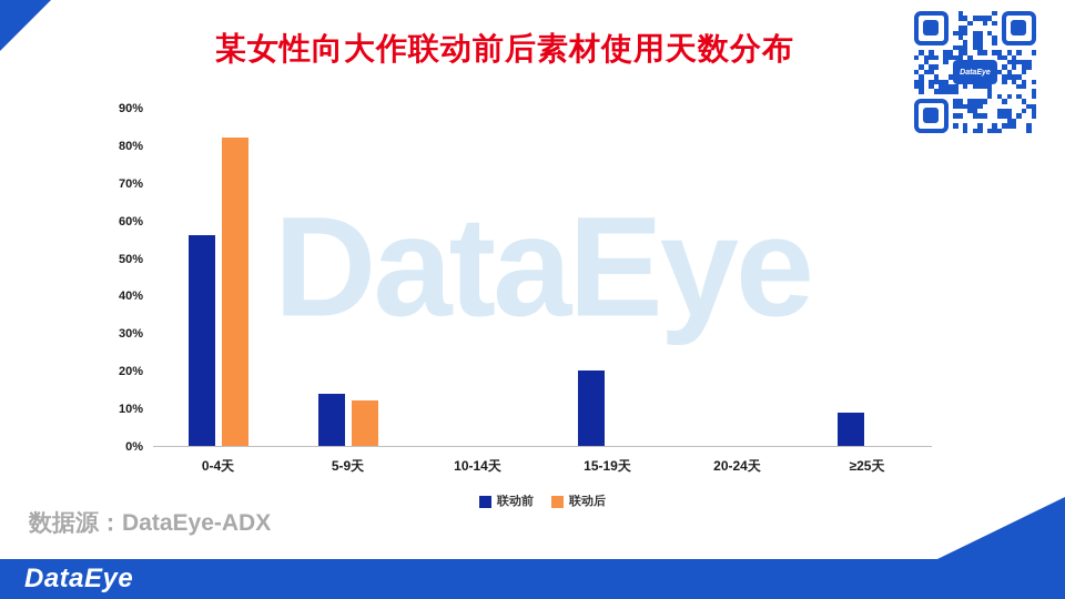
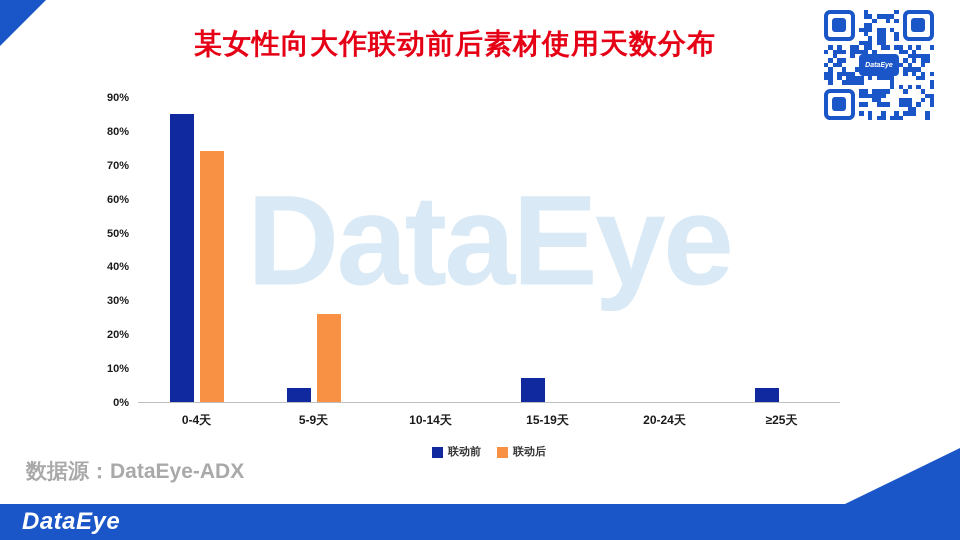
联动前/0-4天: 56% -> 85%
联动后/0-4天: 82% -> 74%
联动前/5-9天: 14% -> 4%
联动后/5-9天: 12% -> 26%
联动前/15-19天: 20% -> 7%
联动前/≥25天: 9% -> 4%
